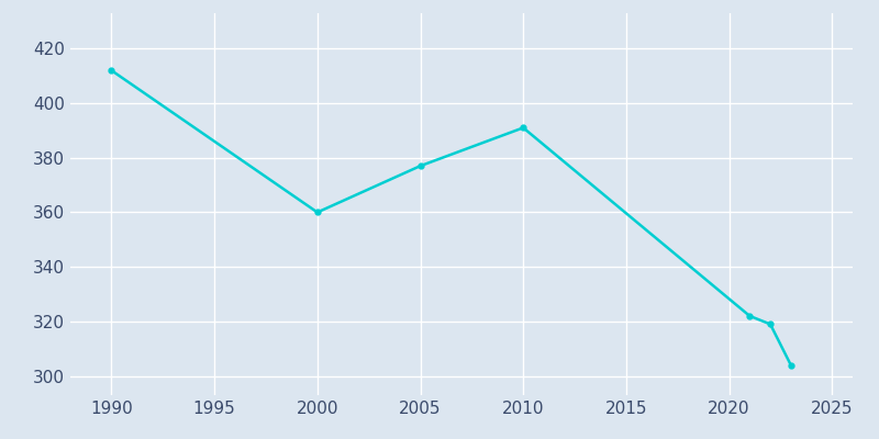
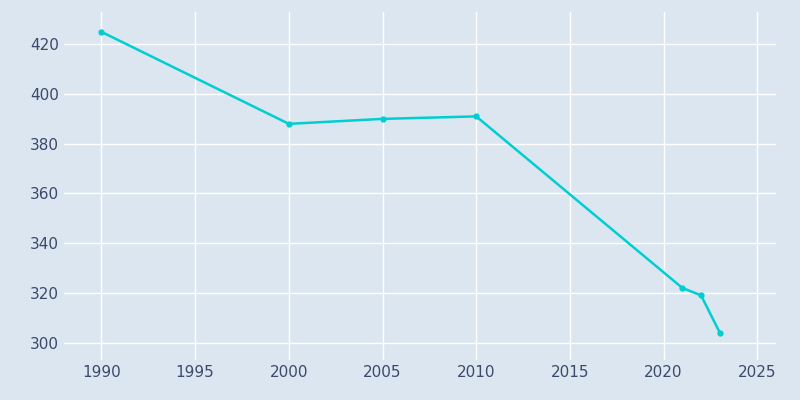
1990: 412 -> 425
2000: 360 -> 388
2005: 377 -> 390
